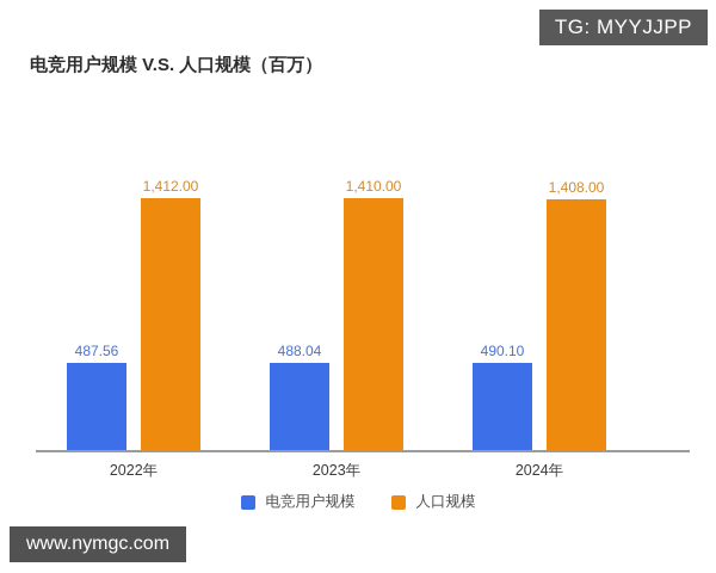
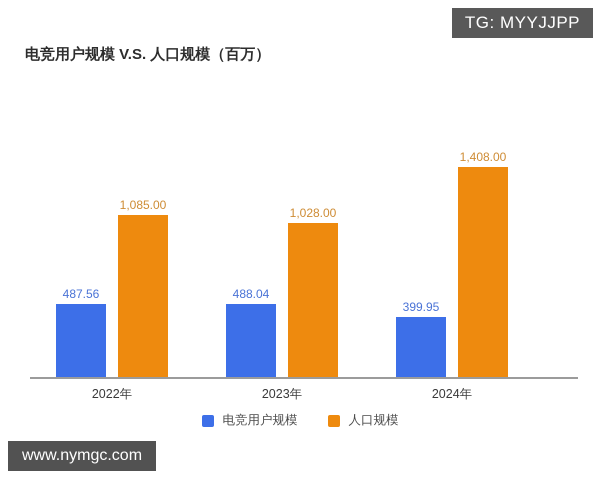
人口规模/2022年: 1,412.00 -> 1,085.00
人口规模/2023年: 1,410.00 -> 1,028.00
电竞用户规模/2024年: 490.10 -> 399.95
